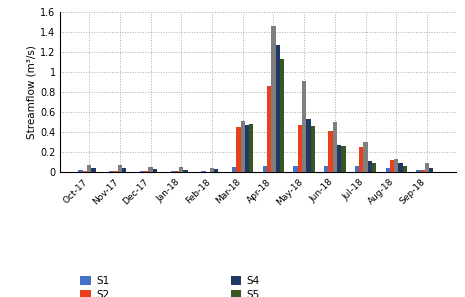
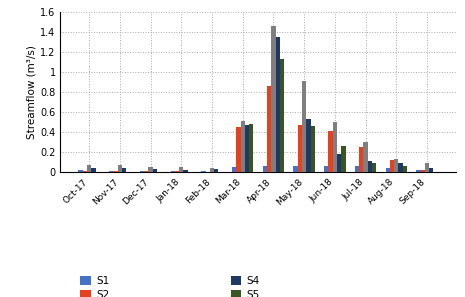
S4/Apr-18: 1.27 -> 1.35
S4/Jun-18: 0.27 -> 0.18
